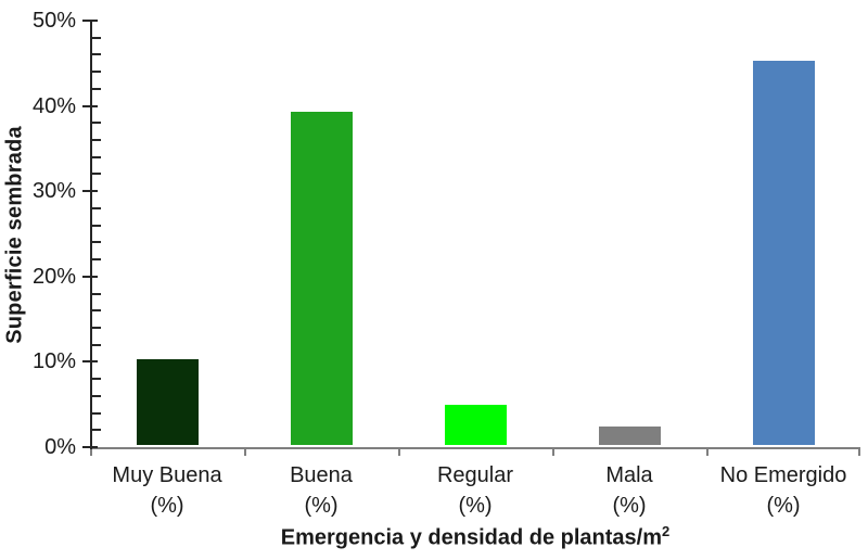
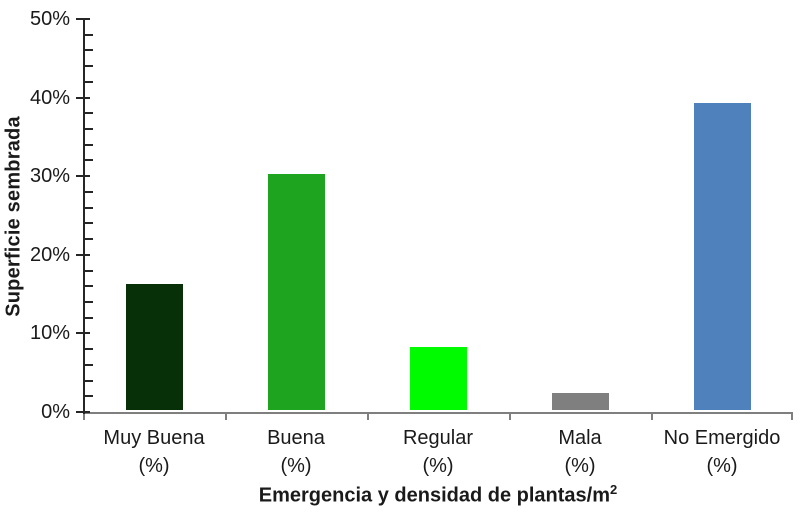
Muy Buena: 10% -> 16%
Buena: 39% -> 30%
Regular: 5% -> 8%
No Emergido: 45% -> 39%
